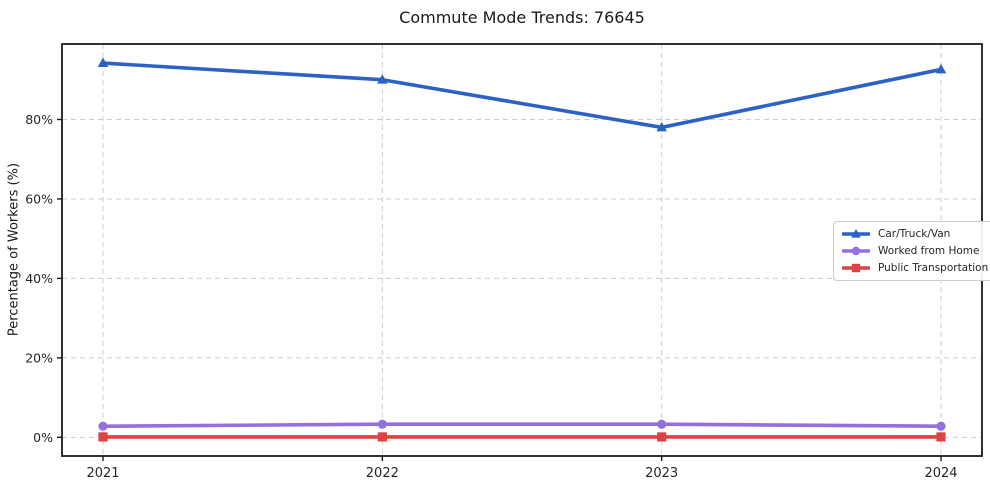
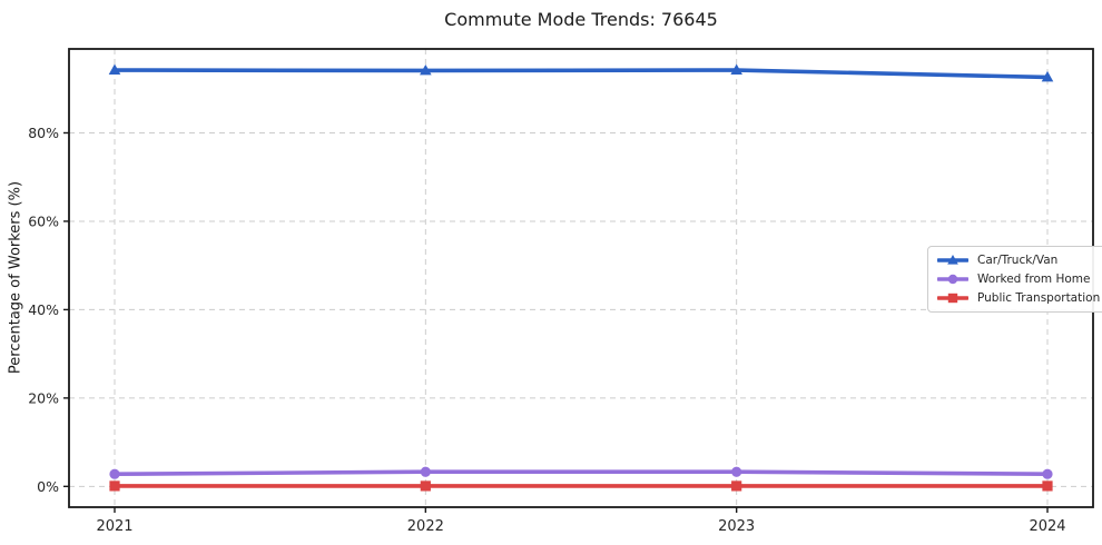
Car/Truck/Van/2022: 90% -> 94%
Car/Truck/Van/2023: 78% -> 94%
